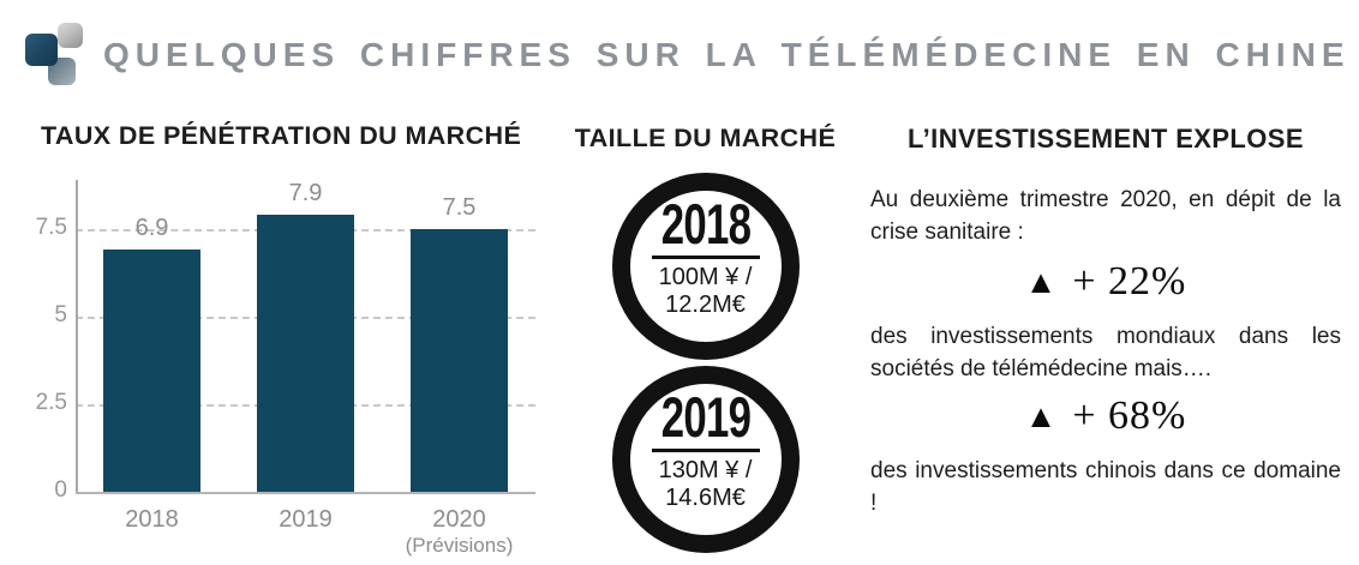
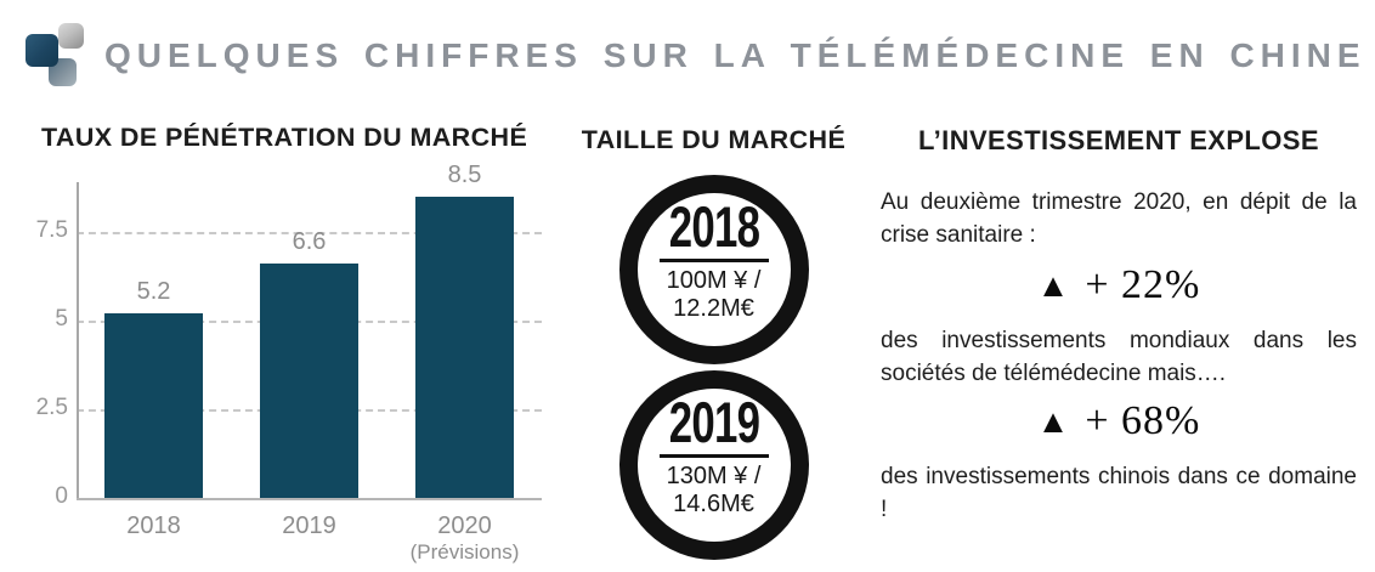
2018: 6.9 -> 5.2
2019: 7.9 -> 6.6
2020 (Prévisions): 7.5 -> 8.5
